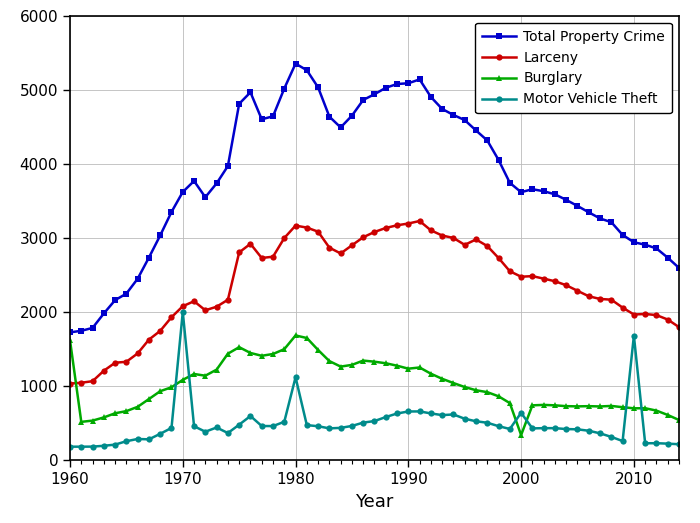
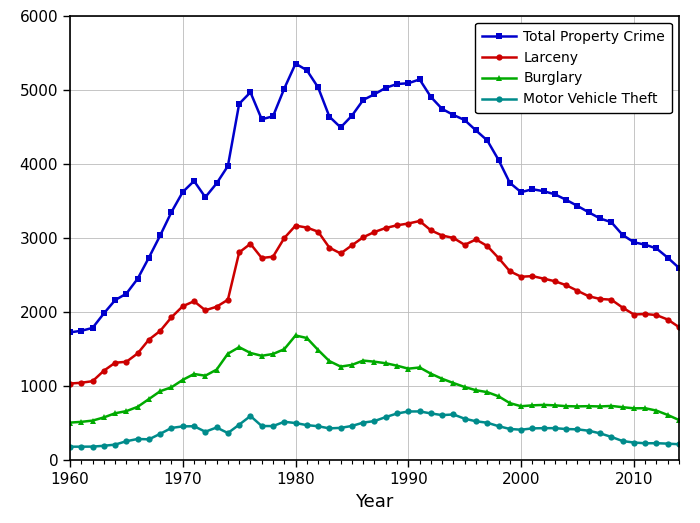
Burglary/1960: 1620 -> 510
Motor Vehicle Theft/1970: 2000 -> 460
Motor Vehicle Theft/1980: 1120 -> 500
Burglary/2000: 340 -> 730
Motor Vehicle Theft/2000: 640 -> 410
Motor Vehicle Theft/2010: 1680 -> 240
